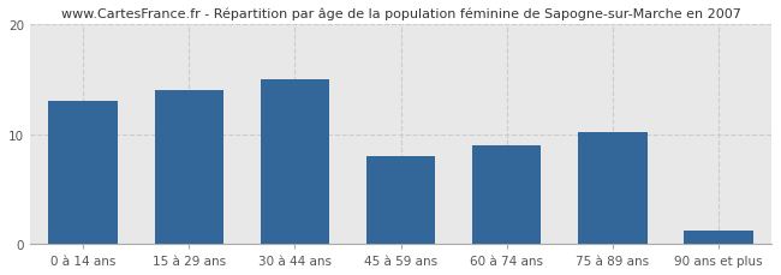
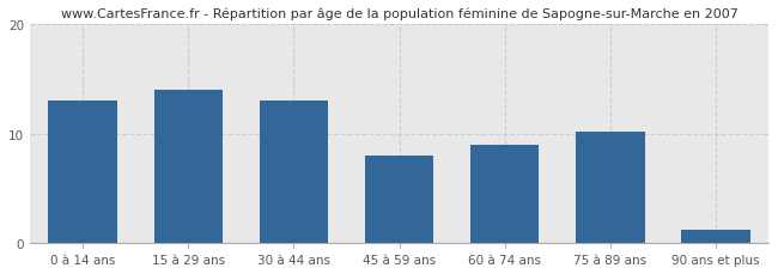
30 à 44 ans: 15.0 -> 13.0
